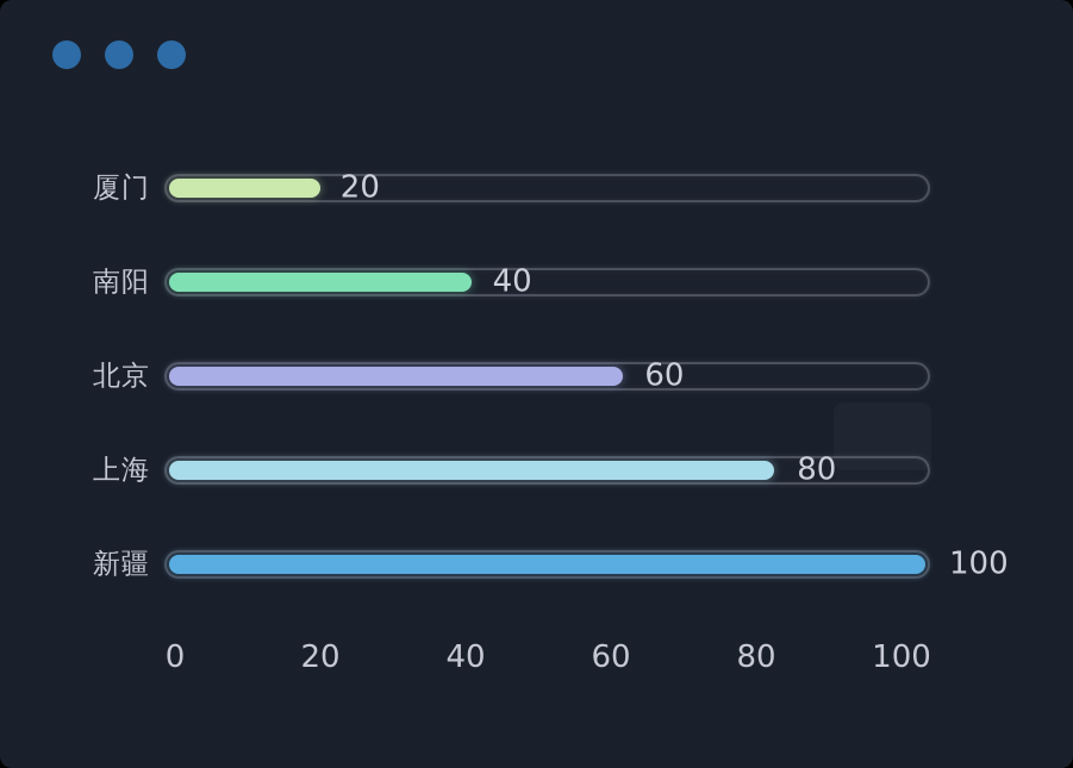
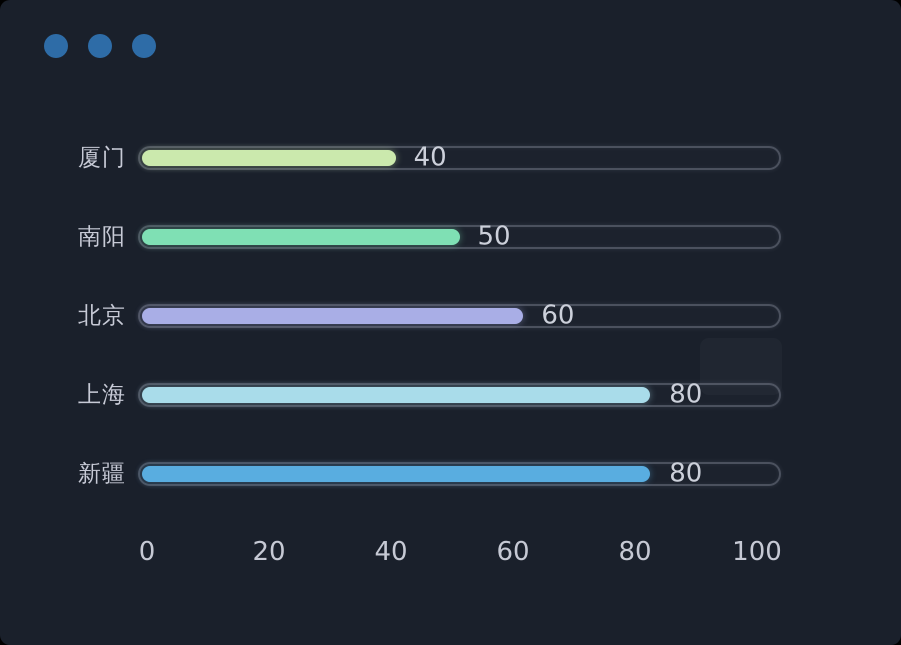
厦门: 20 -> 40
南阳: 40 -> 50
新疆: 100 -> 80
